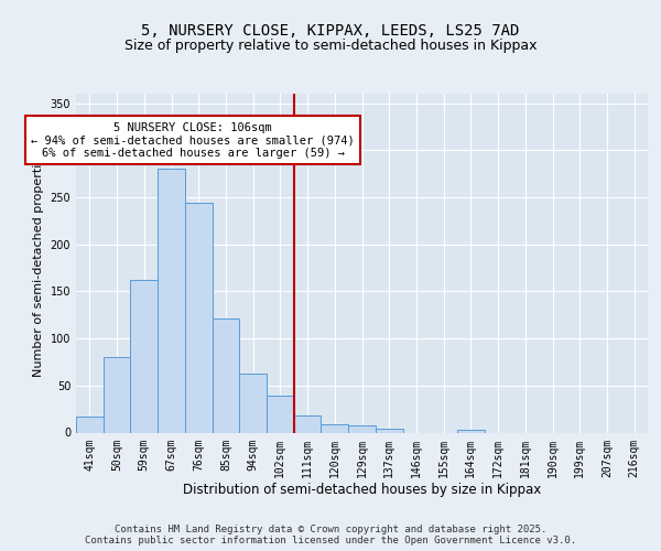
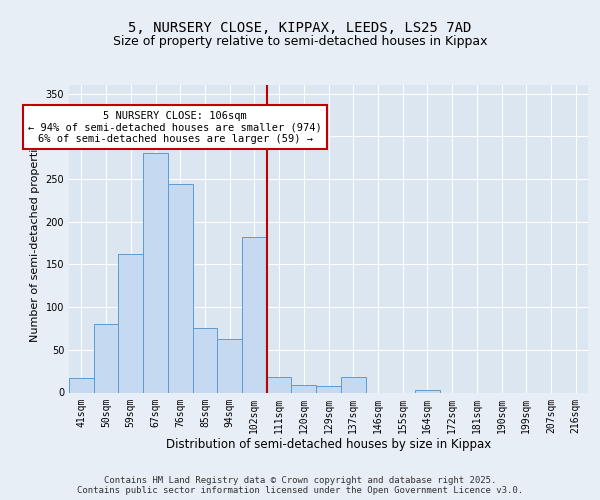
85sqm: 121 -> 76
102sqm: 39 -> 182
137sqm: 4 -> 18
